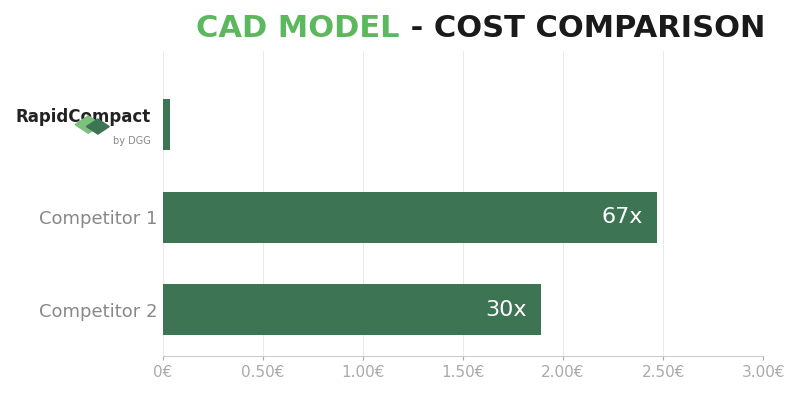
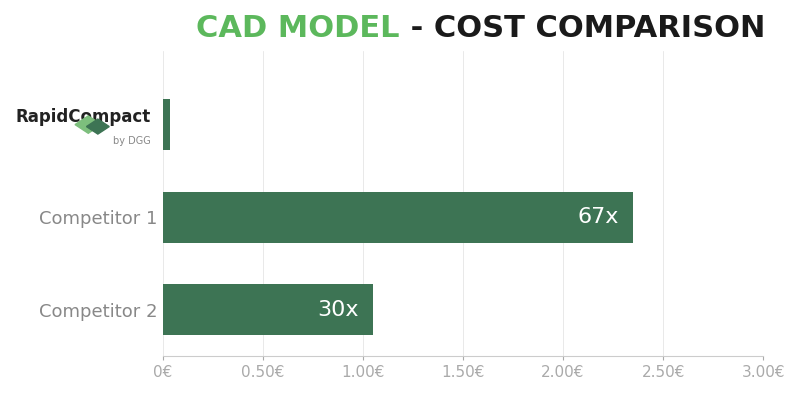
Competitor 1: 2.470€ -> 2.350€
Competitor 2: 1.890€ -> 1.050€
